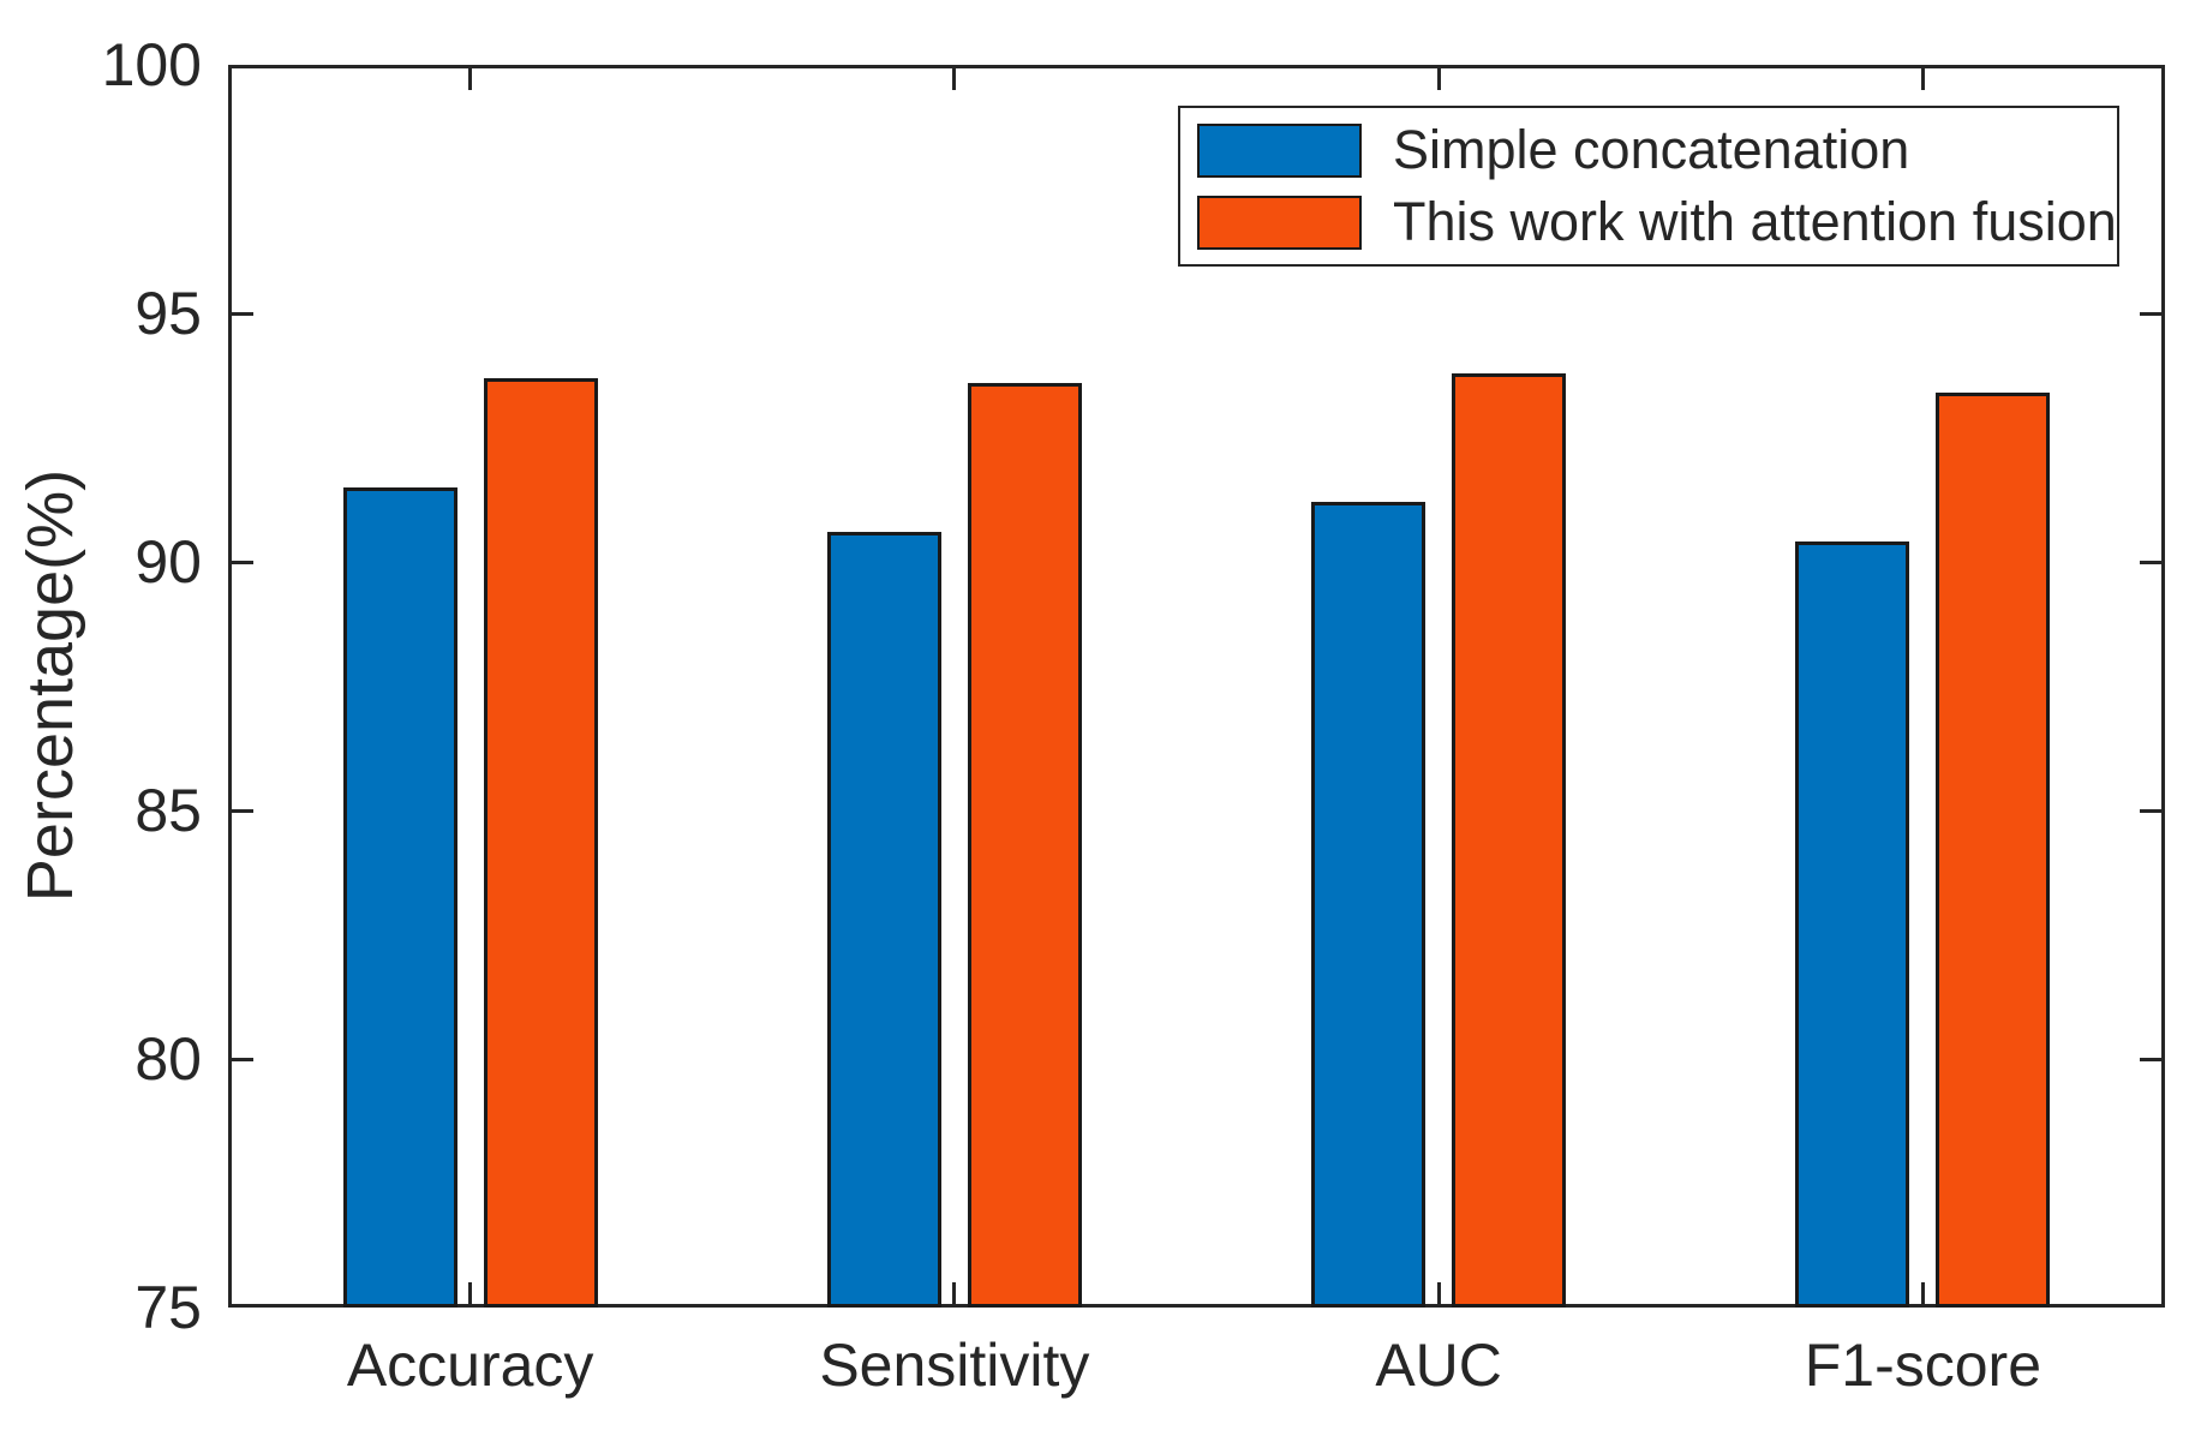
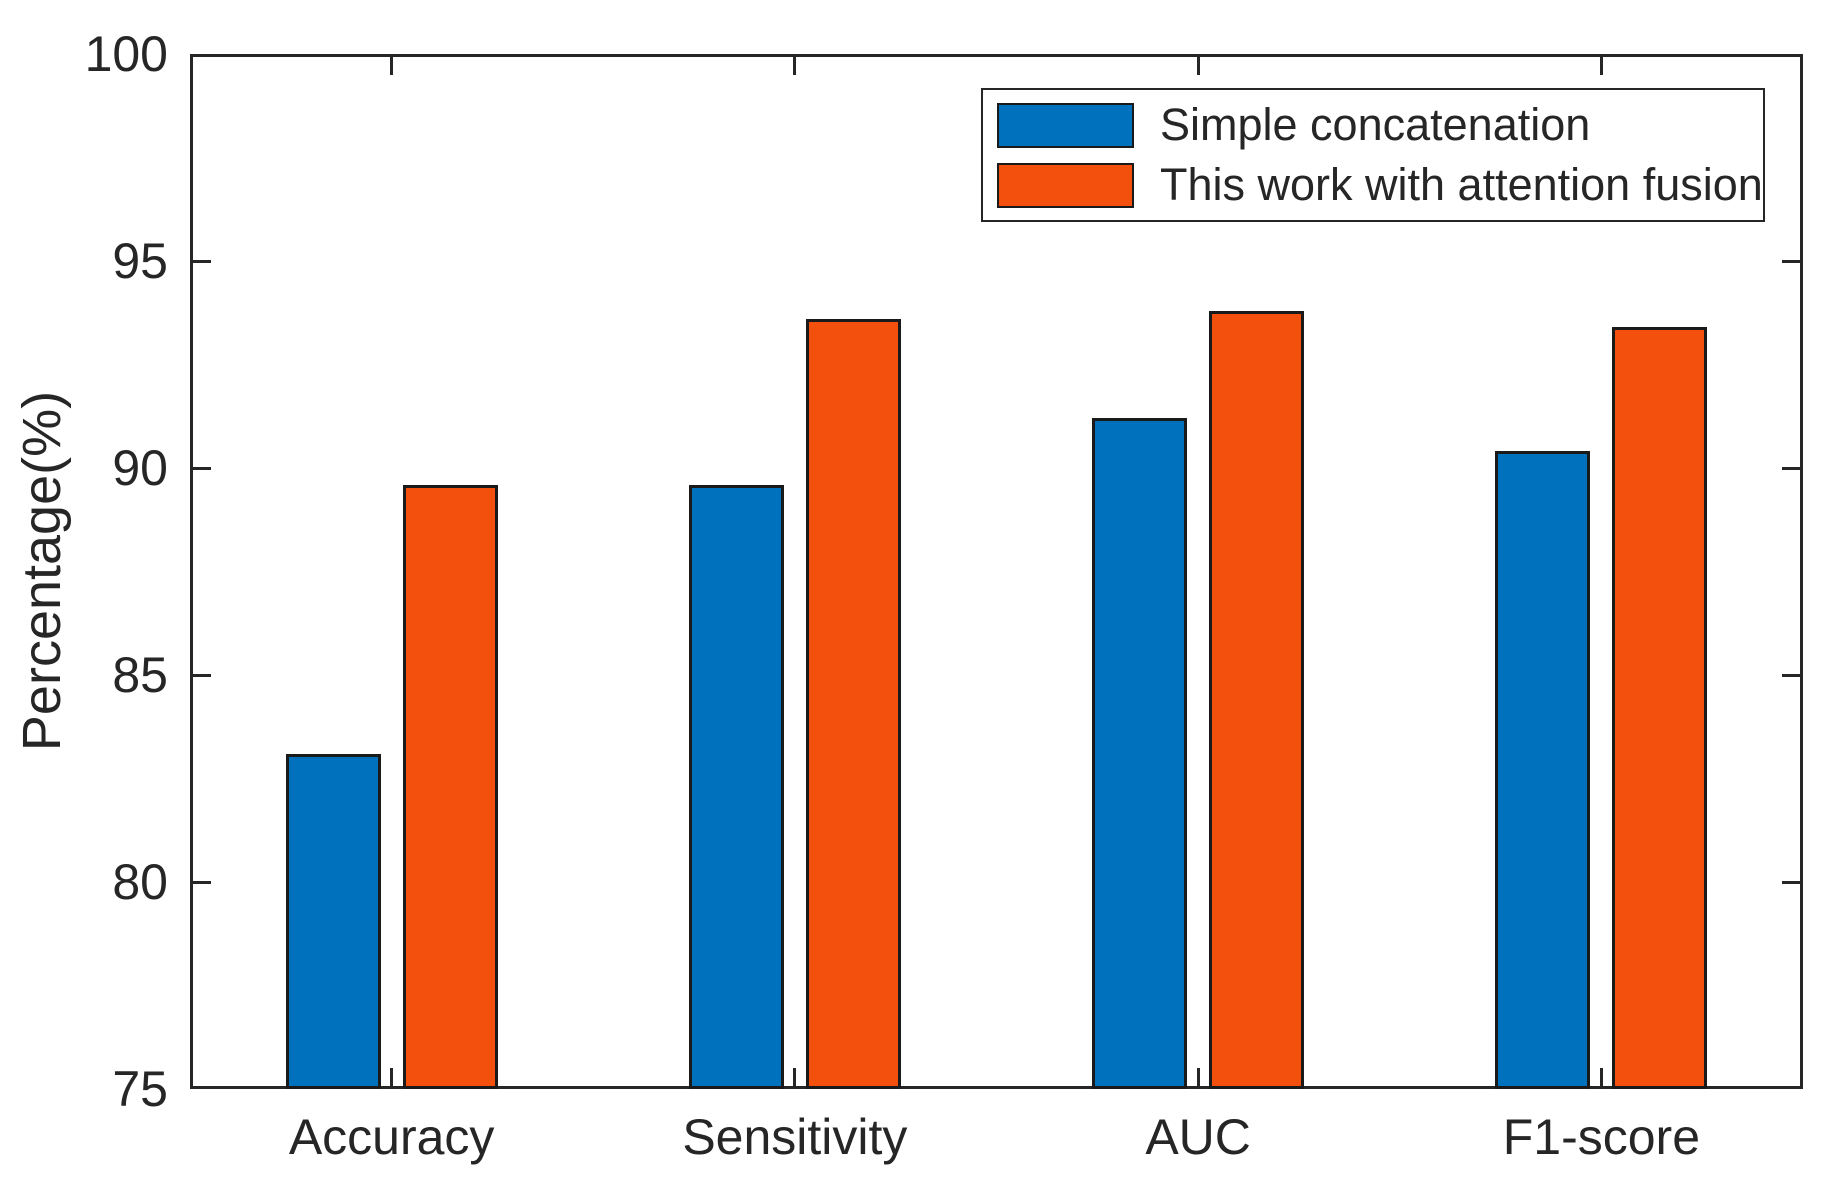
Simple concatenation/Accuracy: 91.5 -> 83.1
This work with attention fusion/Accuracy: 93.7 -> 89.6
Simple concatenation/Sensitivity: 90.6 -> 89.6
